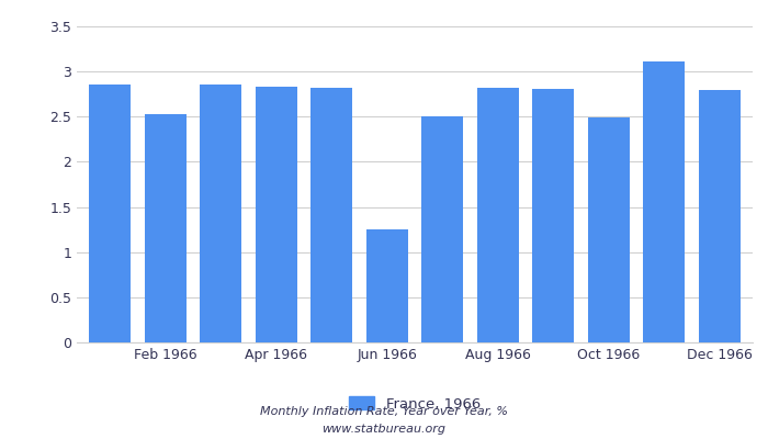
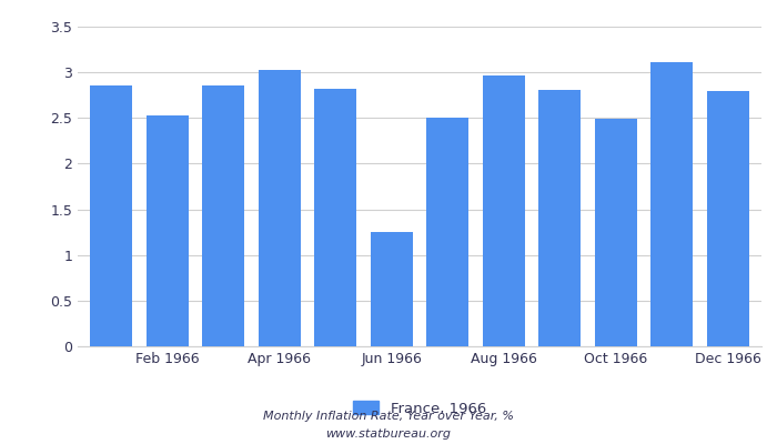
Apr 1966: 2.83 -> 3.02
Aug 1966: 2.82 -> 2.96
